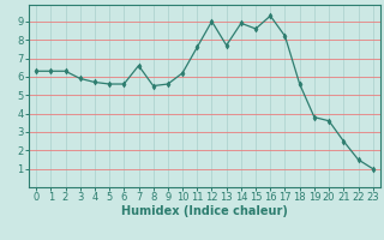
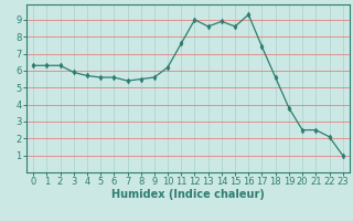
7: 6.6 -> 5.4
13: 7.7 -> 8.6
17: 8.2 -> 7.4
20: 3.6 -> 2.5
22: 1.5 -> 2.1
